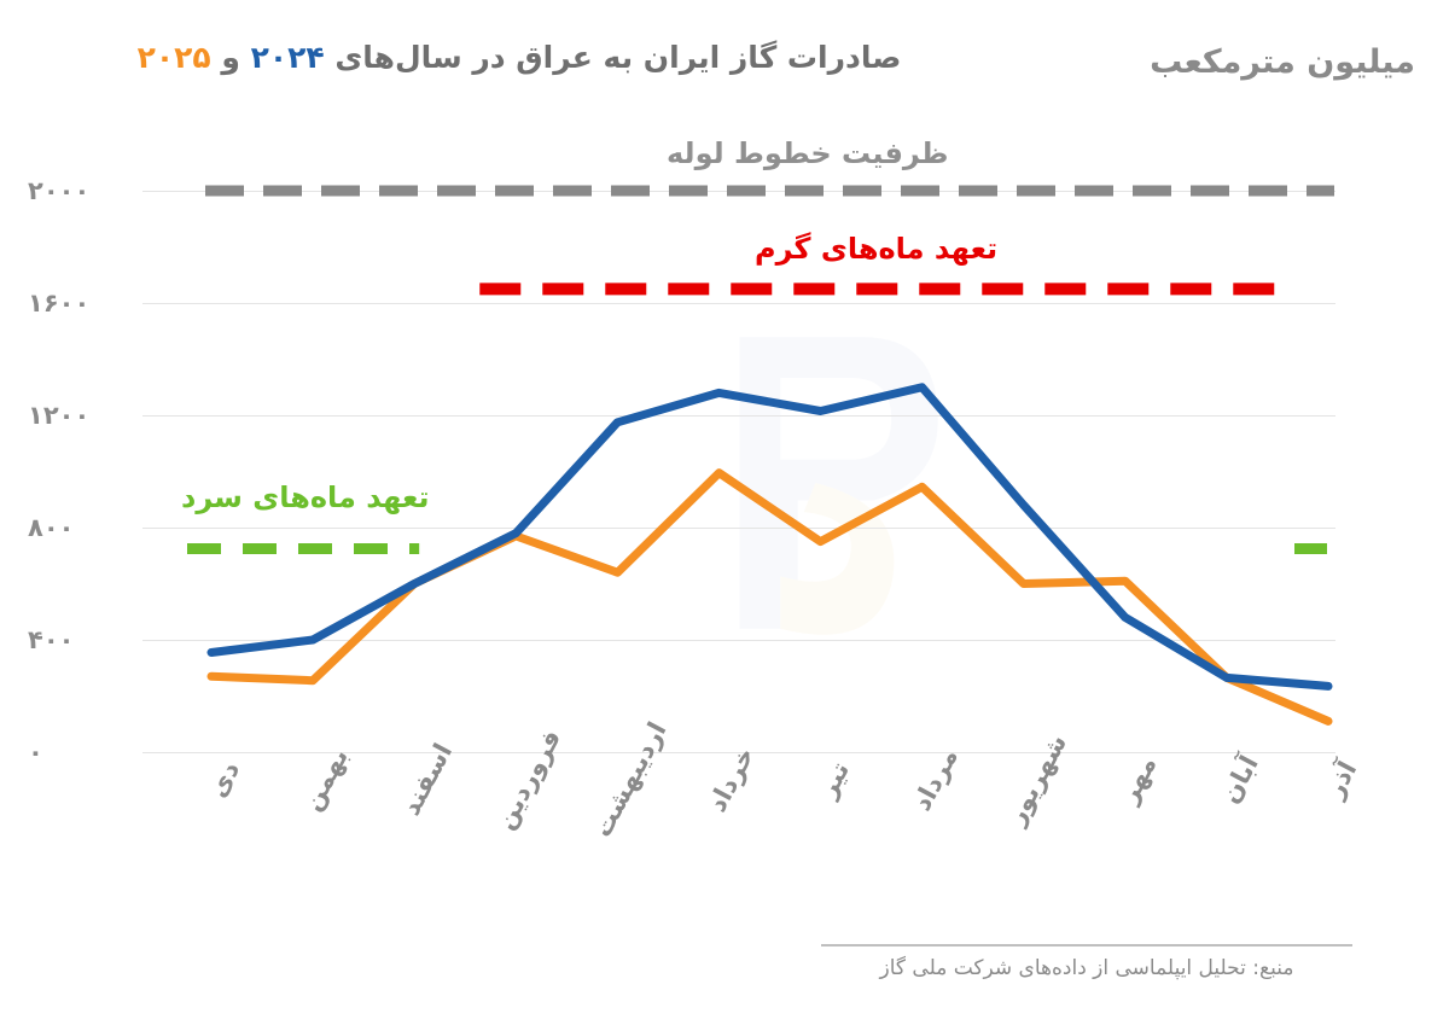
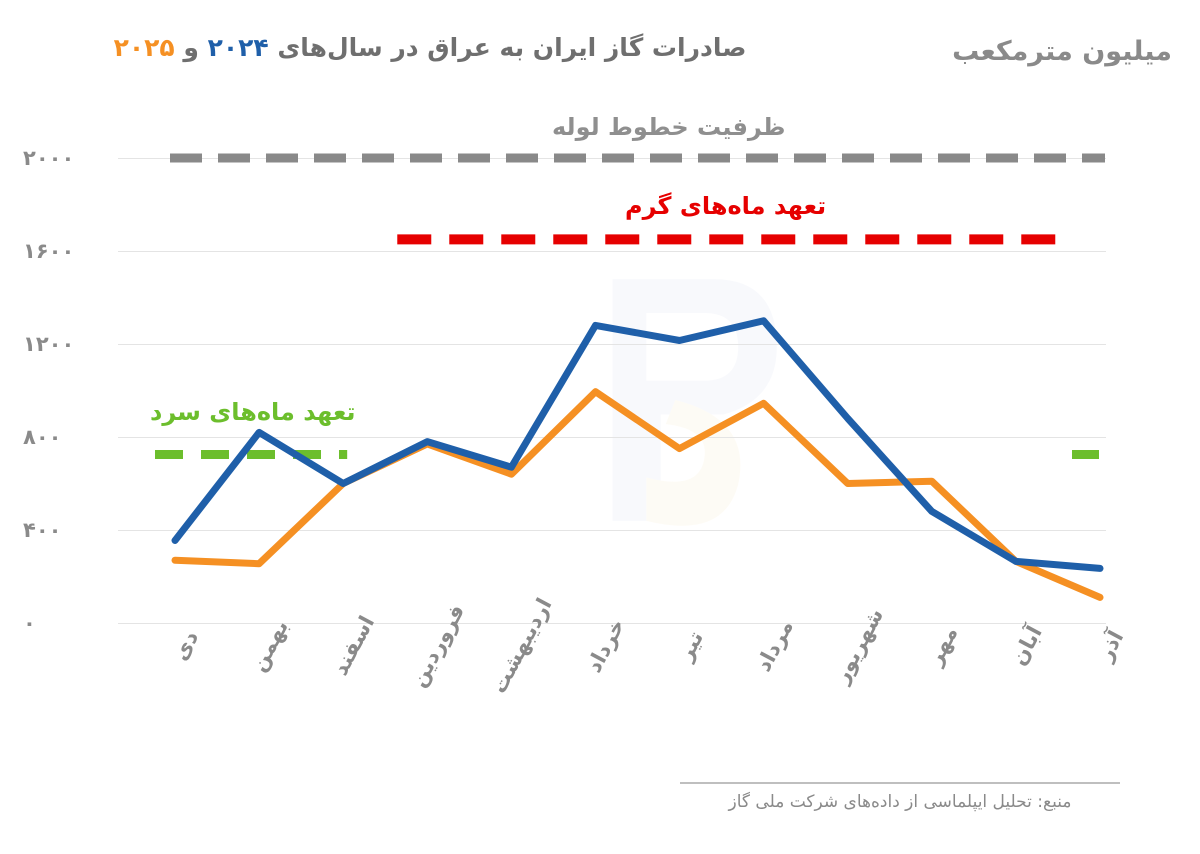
۲۰۲۴/بهمن: 400 -> 820
۲۰۲۴/اردیبهشت: 1180 -> 670
